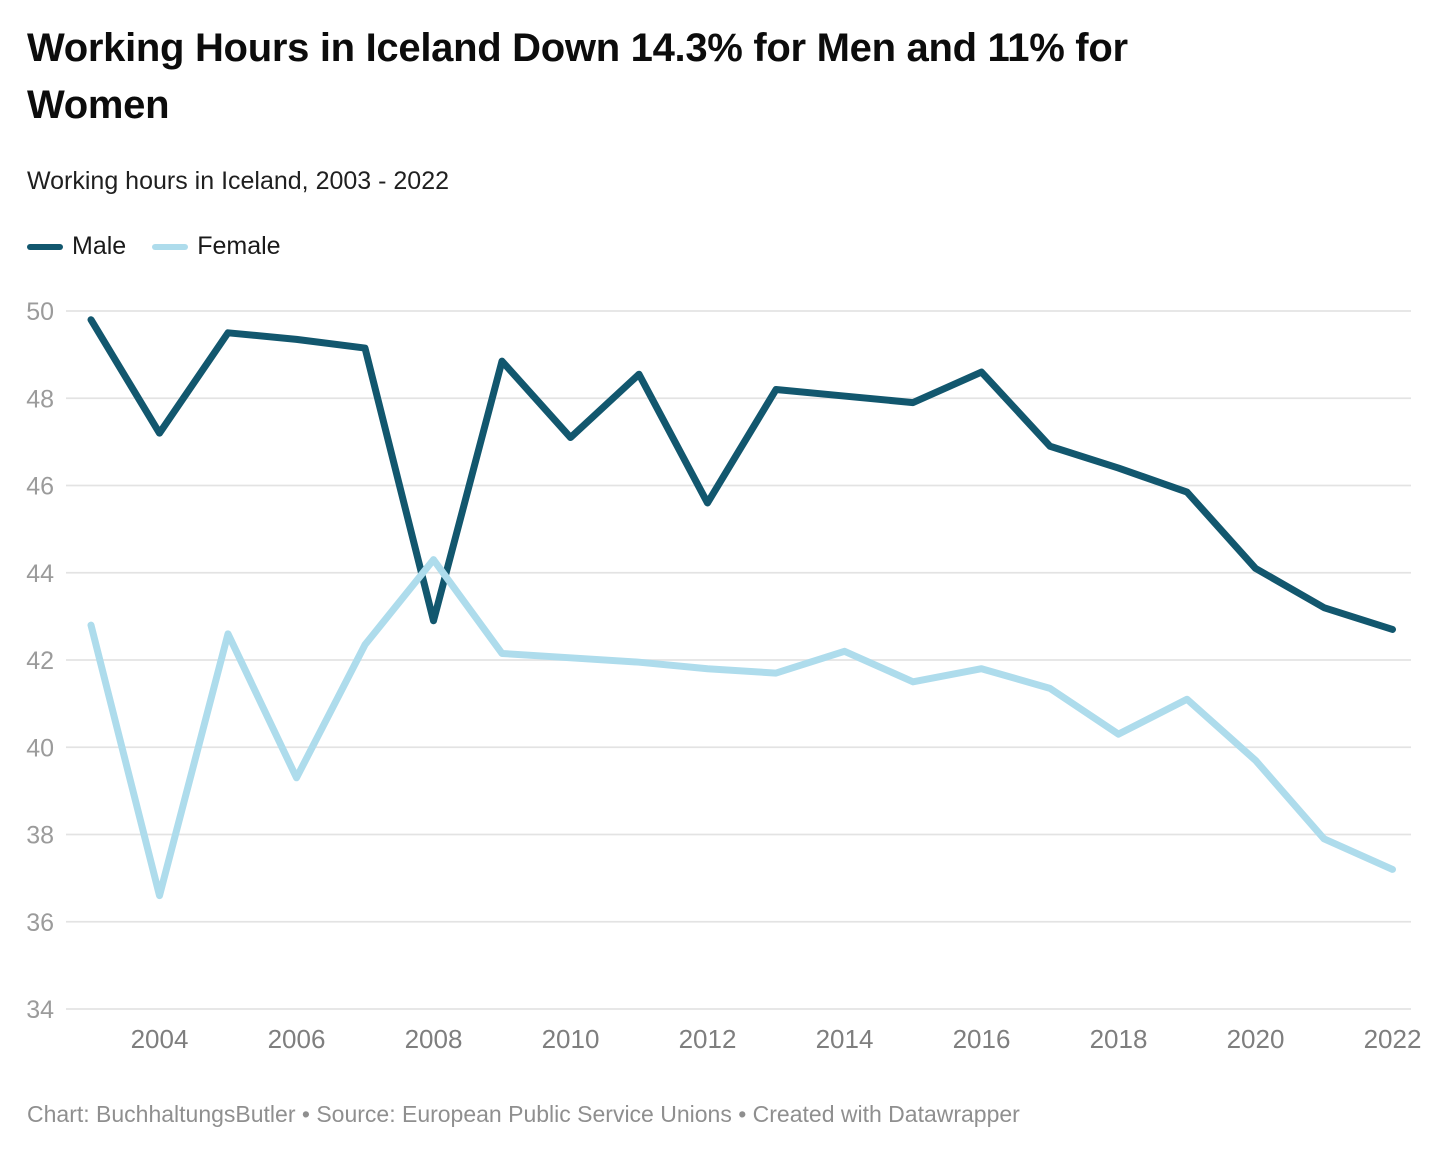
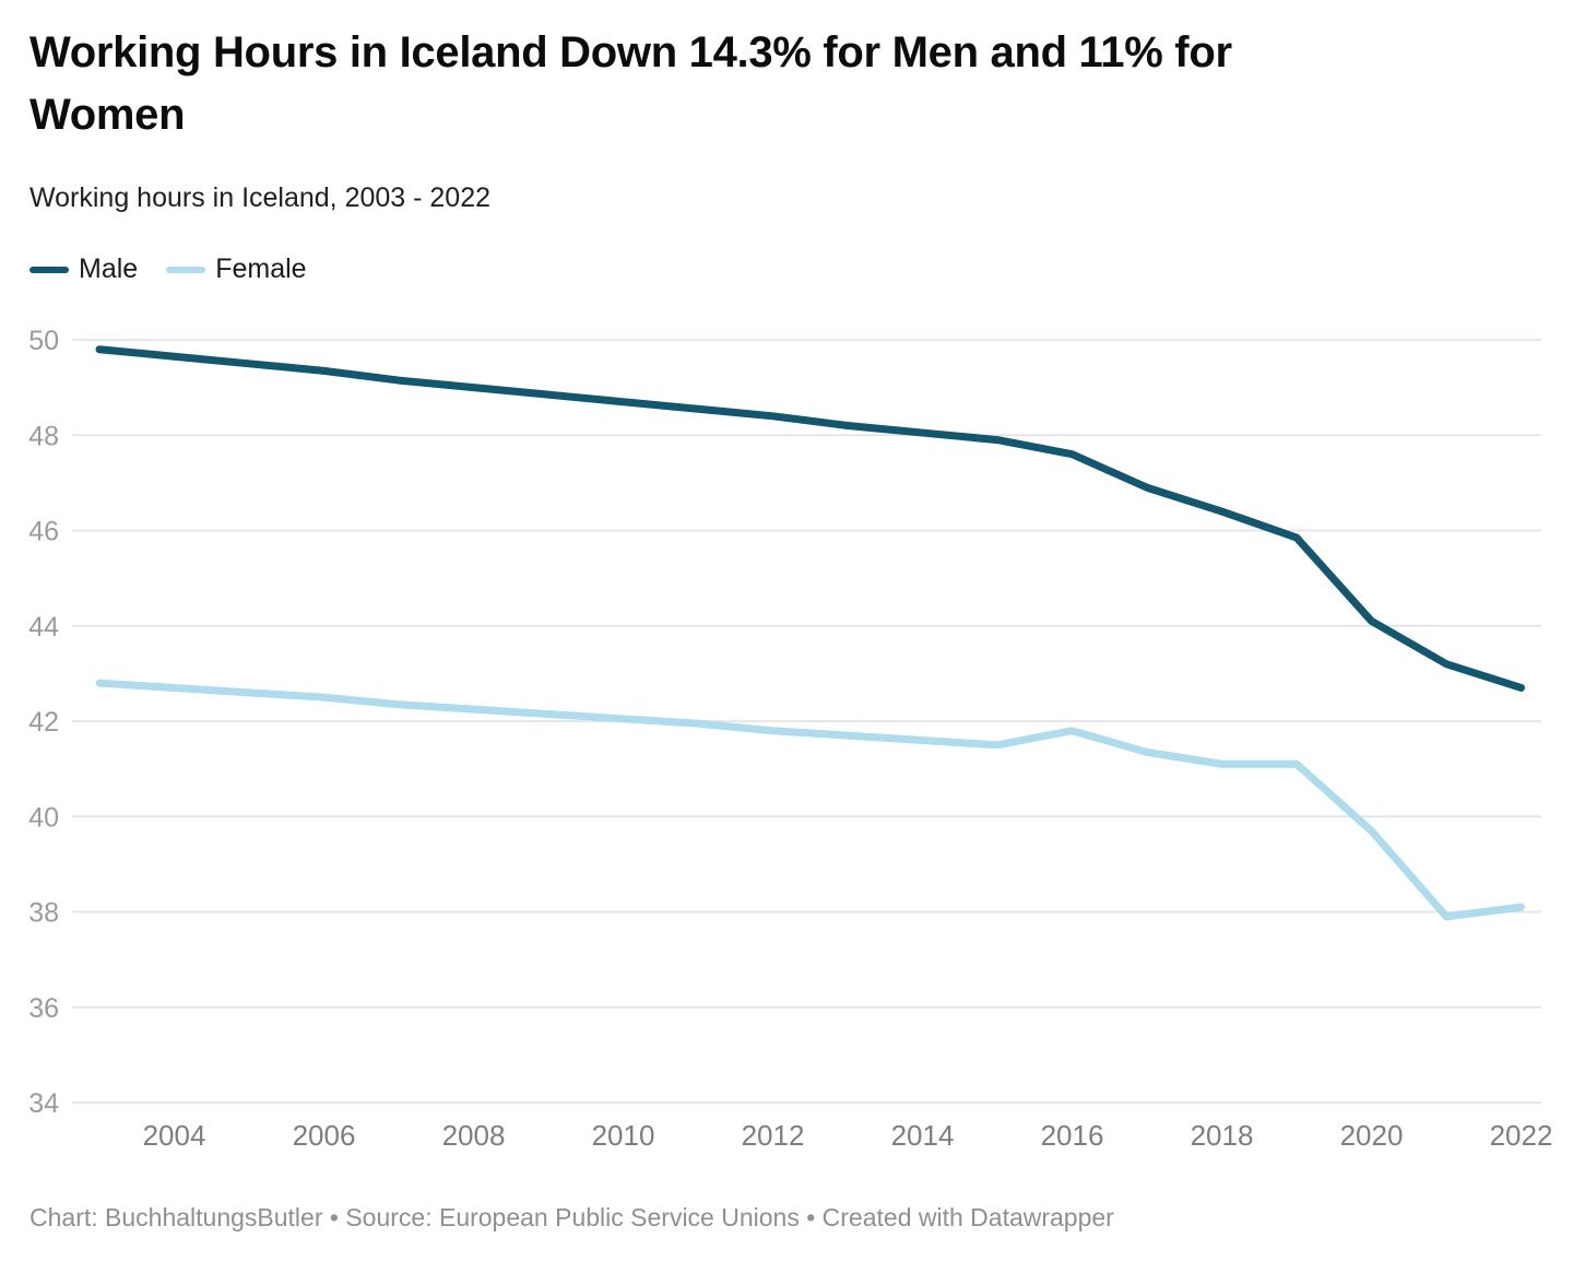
Male/2004: 47.2 -> 49.6
Female/2004: 36.6 -> 42.7
Female/2006: 39.3 -> 42.5
Male/2008: 42.9 -> 49.0
Female/2008: 44.3 -> 42.2
Male/2010: 47.1 -> 48.7
Male/2012: 45.6 -> 48.4
Female/2014: 42.2 -> 41.6
Male/2016: 48.6 -> 47.6
Female/2018: 40.3 -> 41.1
Female/2022: 37.2 -> 38.1
